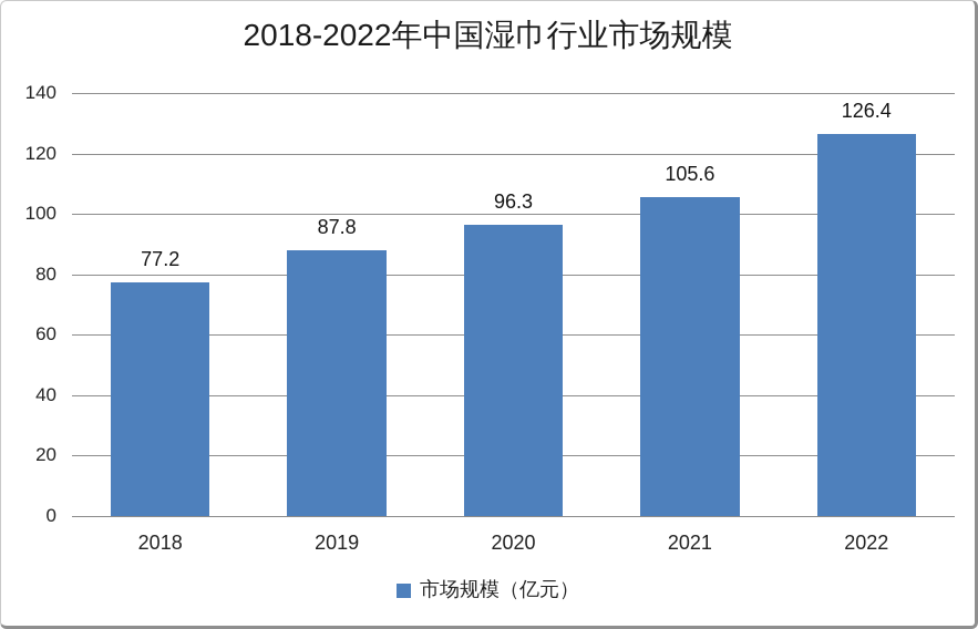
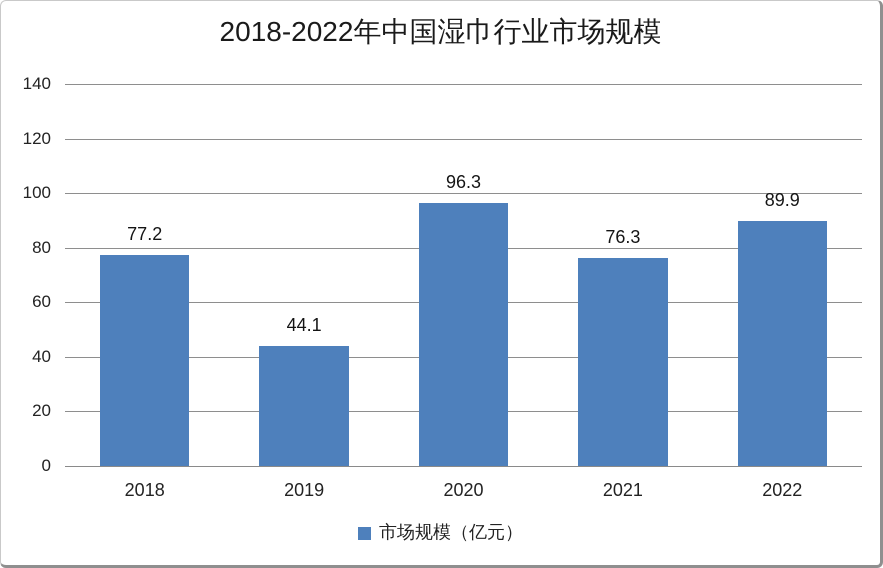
2019: 87.8 -> 44.1
2021: 105.6 -> 76.3
2022: 126.4 -> 89.9
